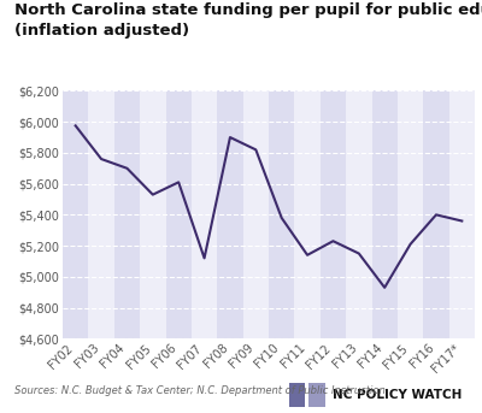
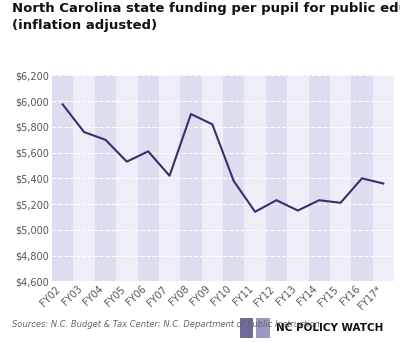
FY07: $5,120 -> $5,420
FY14: $4,930 -> $5,230
